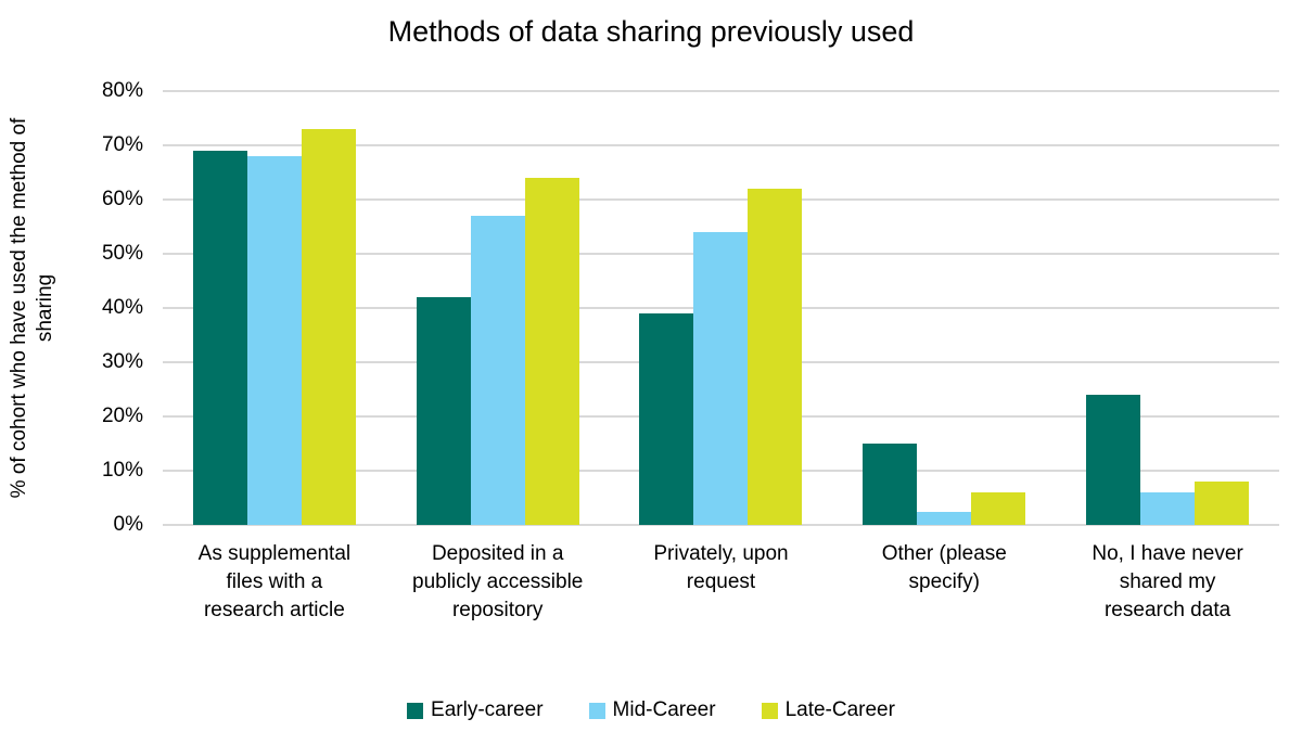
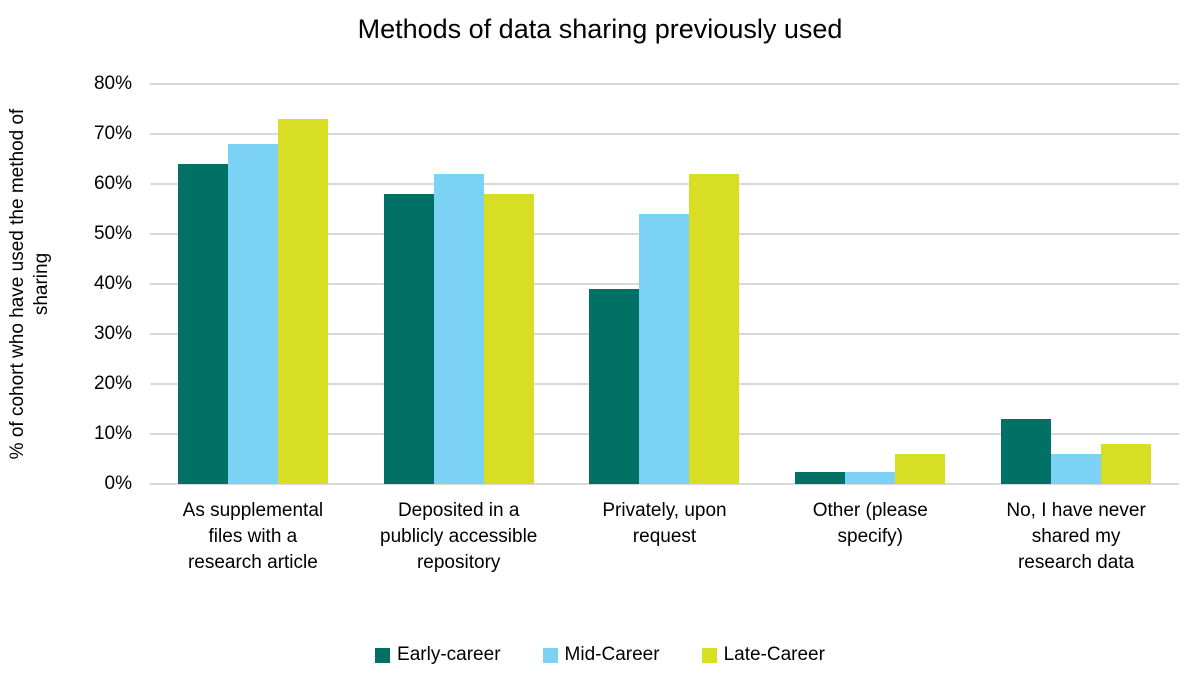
Early-career/As supplemental files with a research article: 69% -> 64%
Early-career/Deposited in a publicly accessible repository: 42% -> 58%
Mid-Career/Deposited in a publicly accessible repository: 57% -> 62%
Late-Career/Deposited in a publicly accessible repository: 64% -> 58%
Early-career/Other (please specify): 15% -> 2%
Early-career/No, I have never shared my research data: 24% -> 13%
